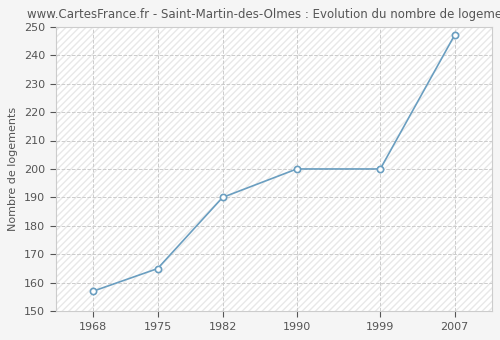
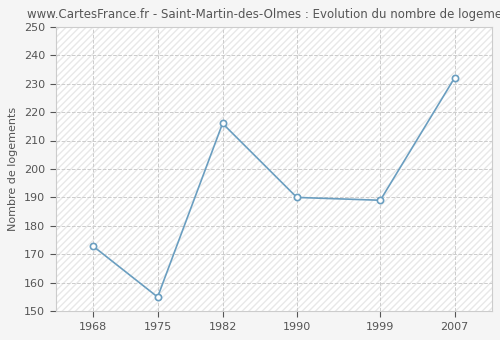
1968: 157 -> 173
1975: 165 -> 155
1982: 190 -> 216
1990: 200 -> 190
1999: 200 -> 189
2007: 247 -> 232
